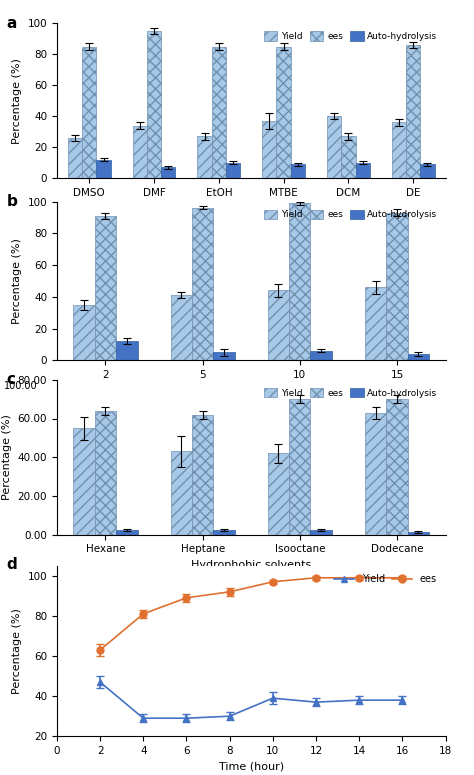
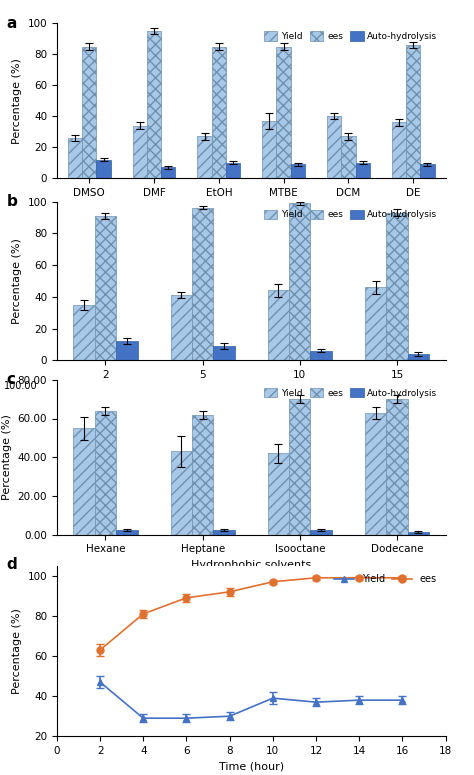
Auto-hydrolysis/5: 5 -> 9
